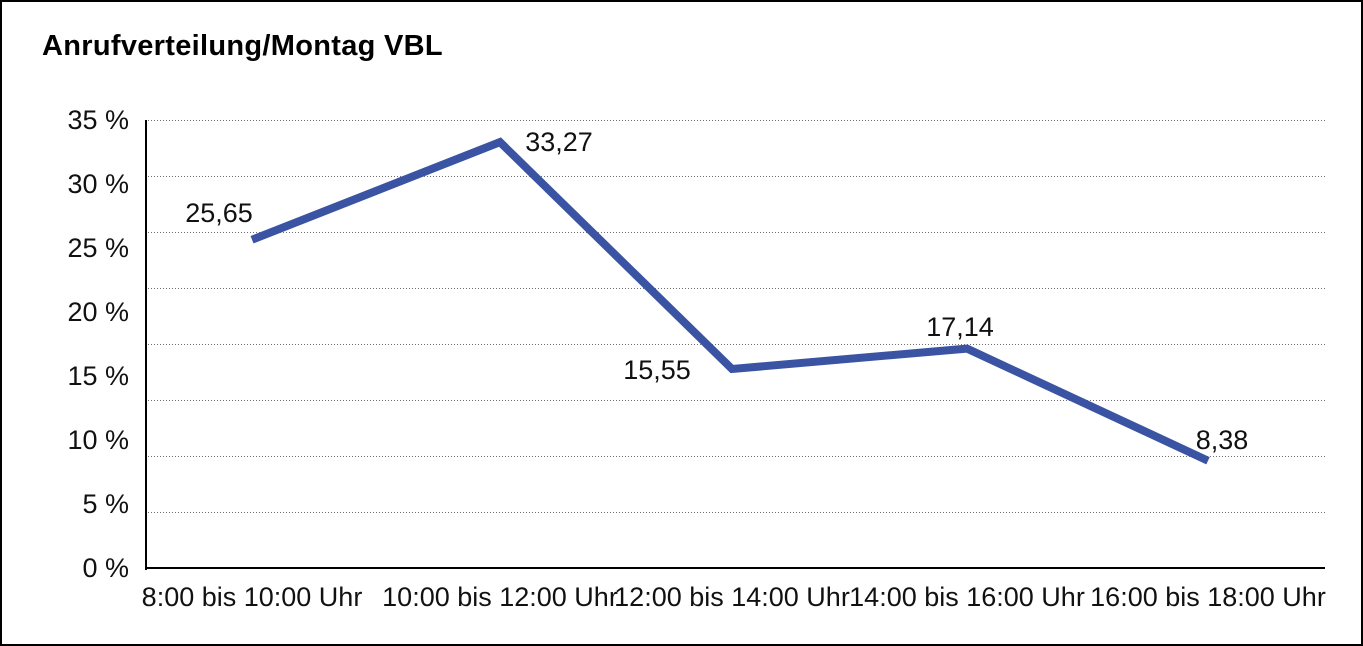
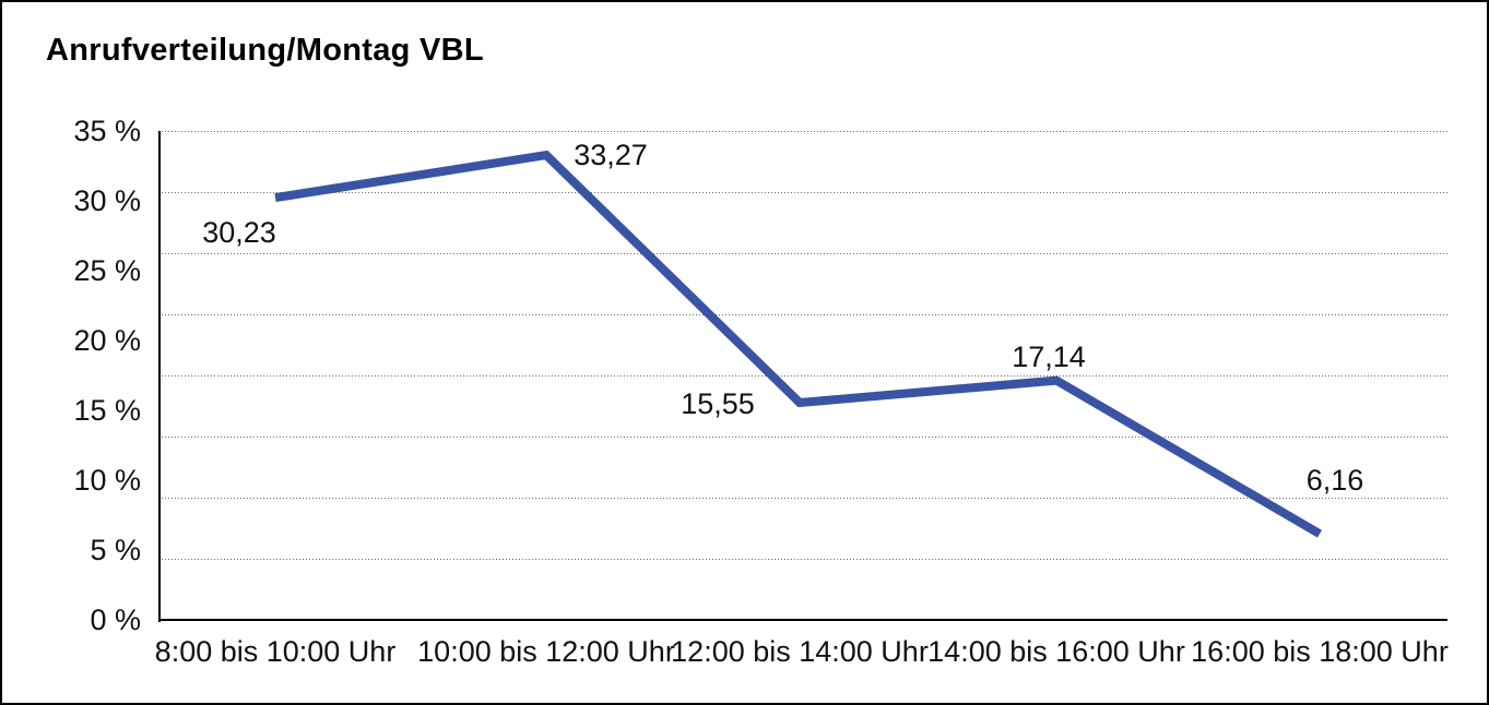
8:00 bis 10:00 Uhr: 25,65 -> 30,23
16:00 bis 18:00 Uhr: 8,38 -> 6,16
